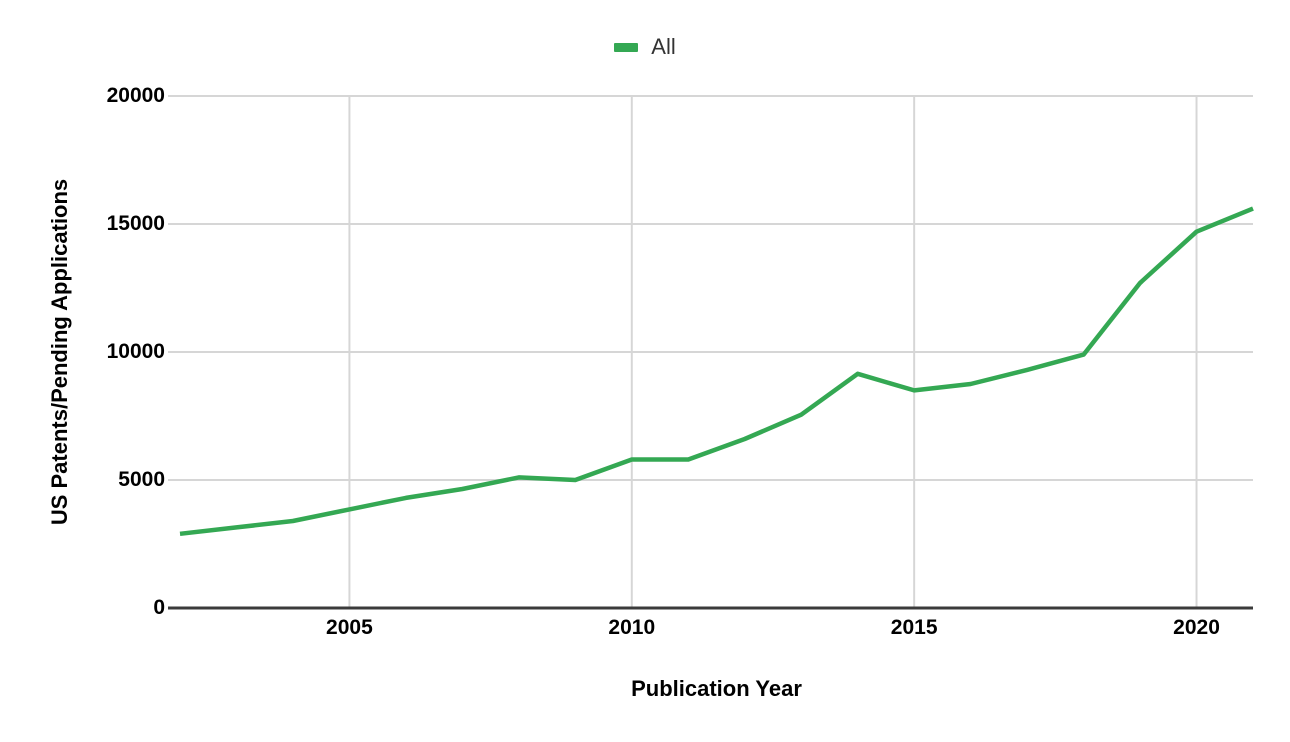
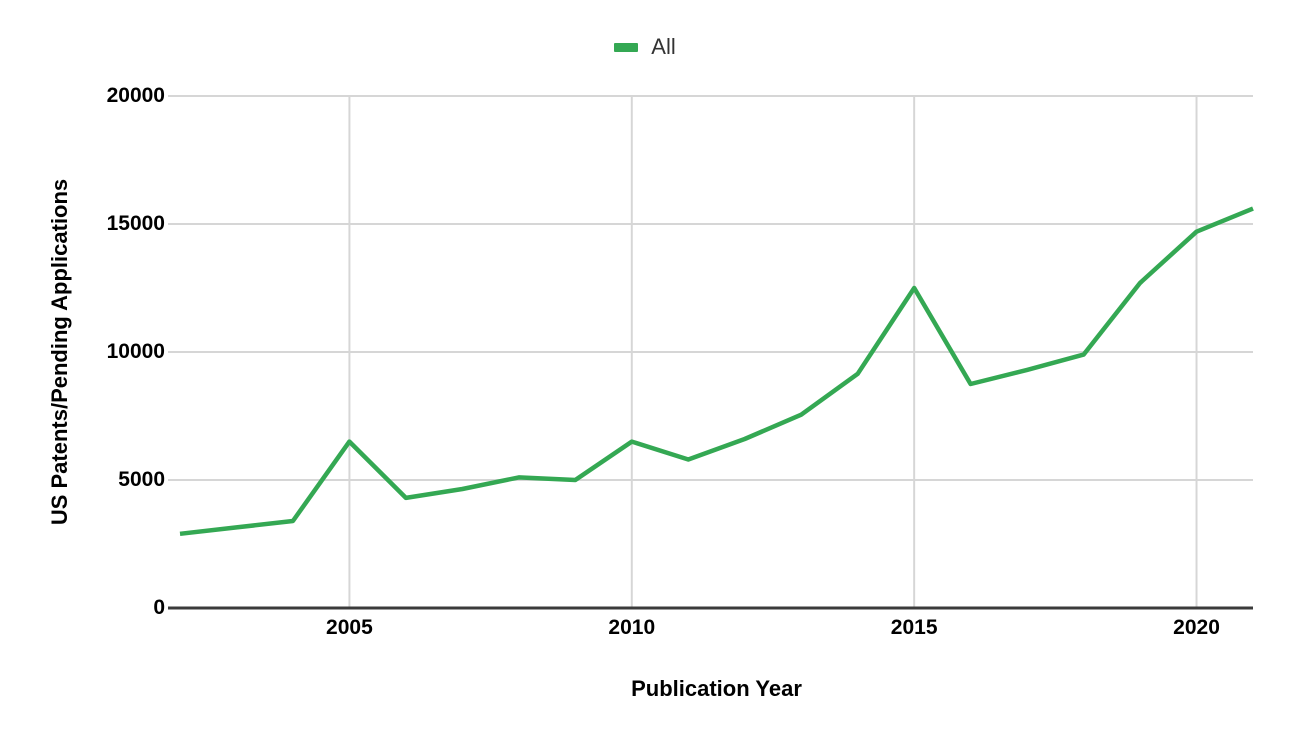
2005: 3800 -> 6500
2010: 5800 -> 6500
2015: 8500 -> 12500
